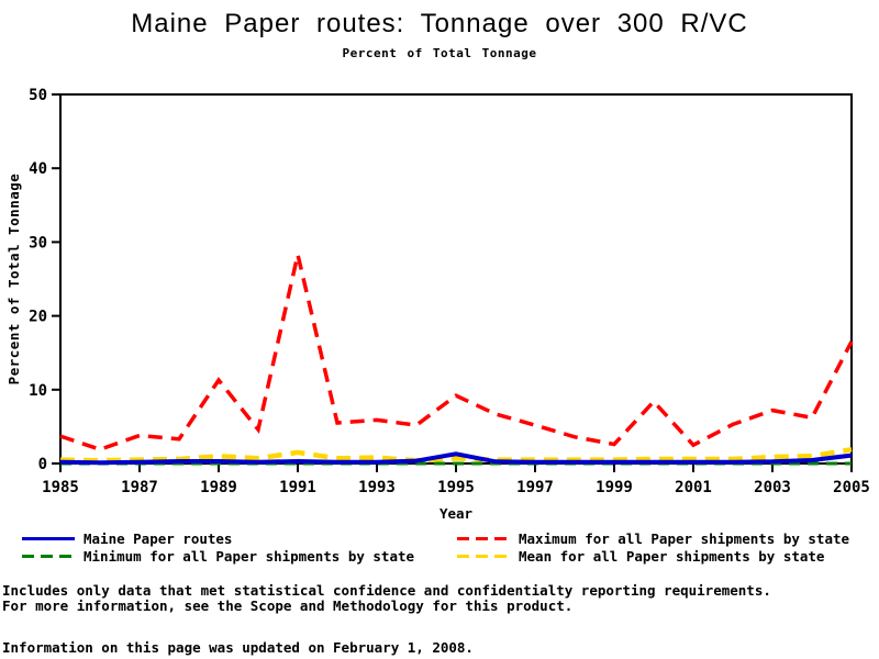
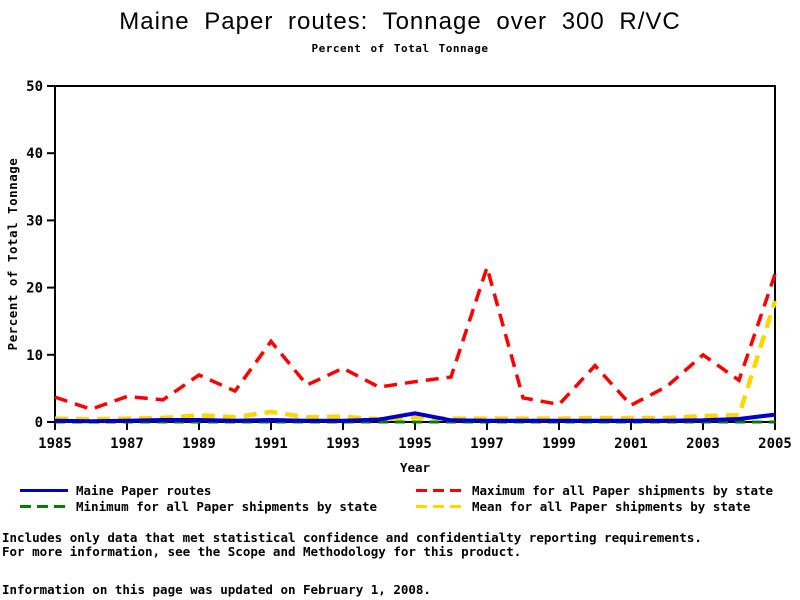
Maximum for all Paper shipments by state/1989: 11 -> 7
Maximum for all Paper shipments by state/1991: 28 -> 12
Maximum for all Paper shipments by state/1993: 6 -> 8
Maximum for all Paper shipments by state/1995: 9 -> 6
Maximum for all Paper shipments by state/1997: 5 -> 23
Maximum for all Paper shipments by state/2003: 7 -> 10
Maximum for all Paper shipments by state/2005: 16 -> 22
Mean for all Paper shipments by state/2005: 2 -> 18
